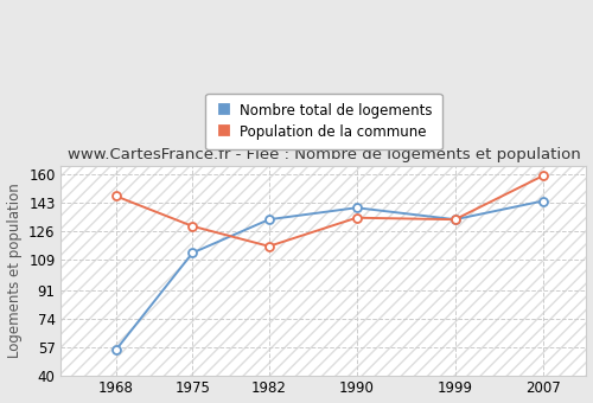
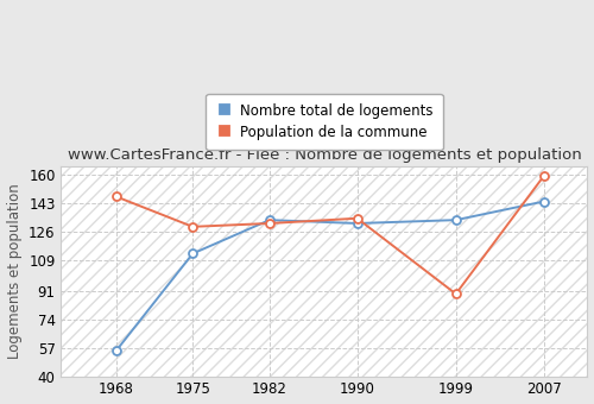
Population de la commune/1982: 117 -> 131
Nombre total de logements/1990: 140 -> 131
Population de la commune/1999: 133 -> 89
